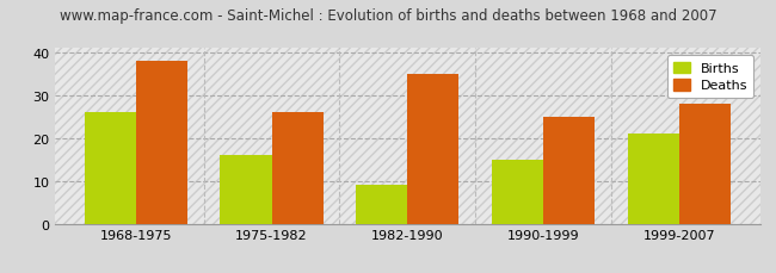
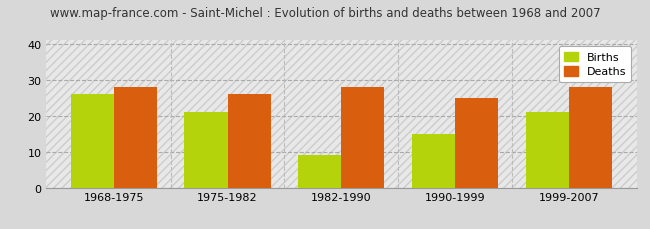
Deaths/1968-1975: 38 -> 28
Births/1975-1982: 16 -> 21
Deaths/1982-1990: 35 -> 28
